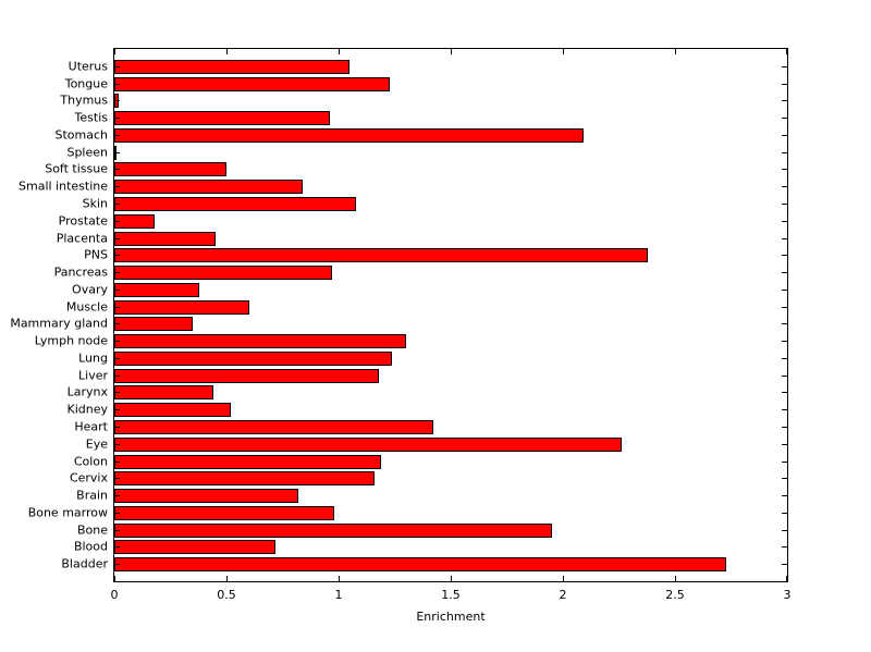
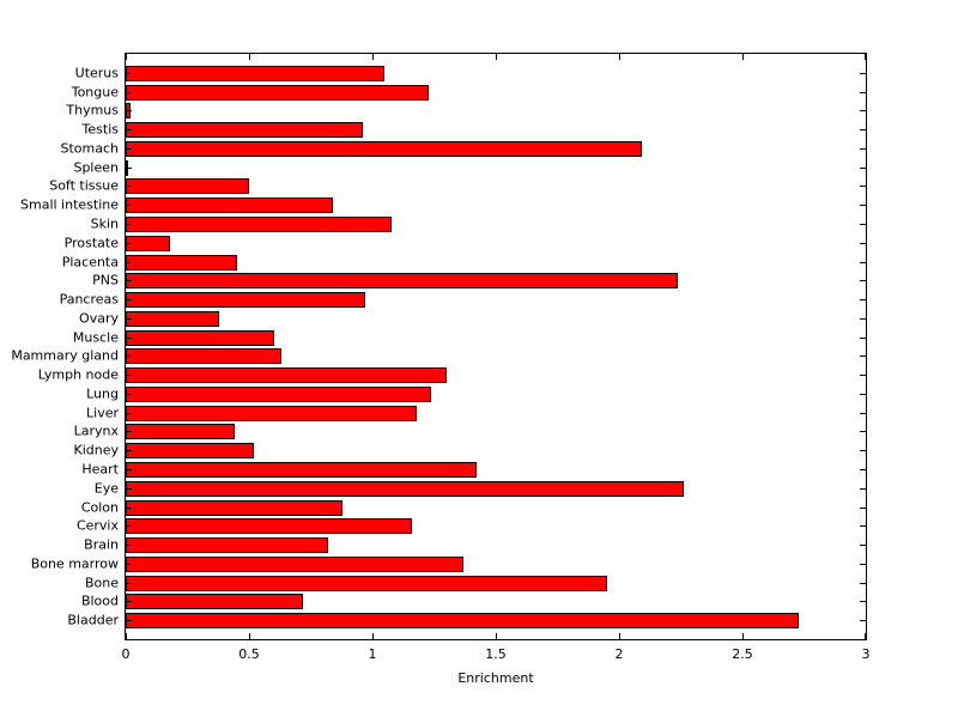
PNS: 2.38 -> 2.24
Mammary gland: 0.35 -> 0.63
Colon: 1.19 -> 0.88
Bone marrow: 0.98 -> 1.37
